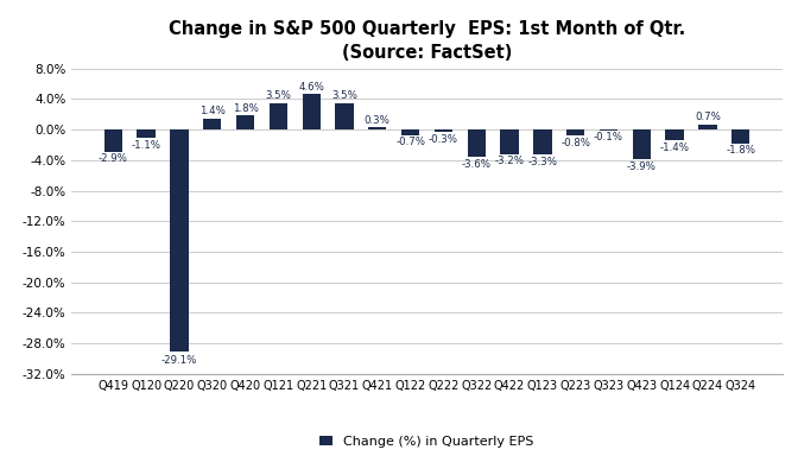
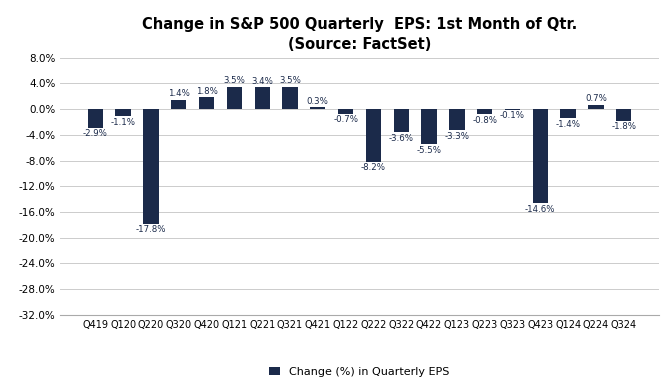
Q220: -29.1% -> -17.8%
Q221: 4.6% -> 3.4%
Q222: -0.3% -> -8.2%
Q422: -3.2% -> -5.5%
Q423: -3.9% -> -14.6%
